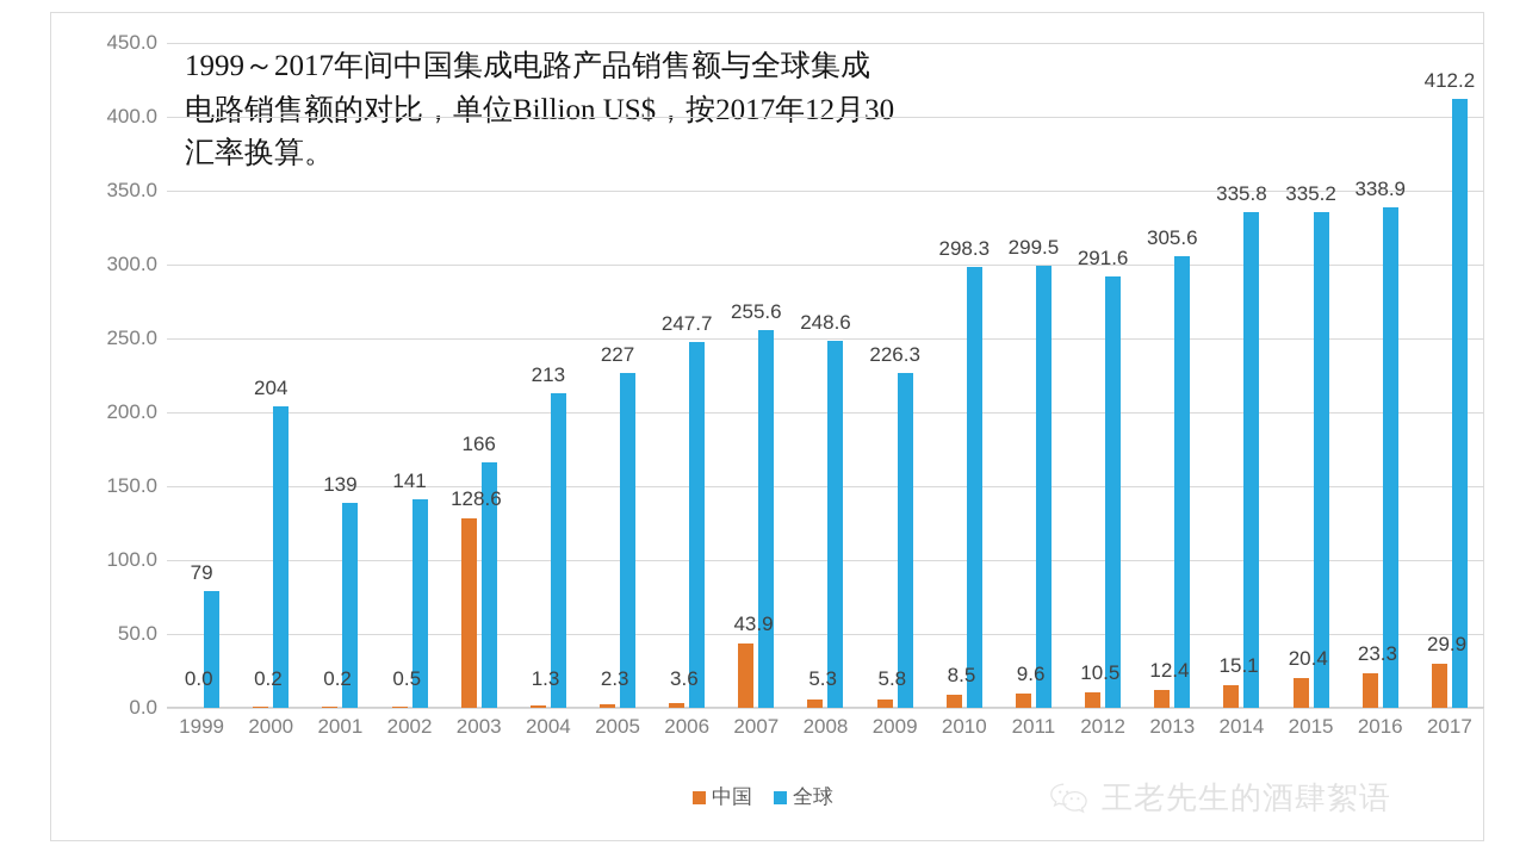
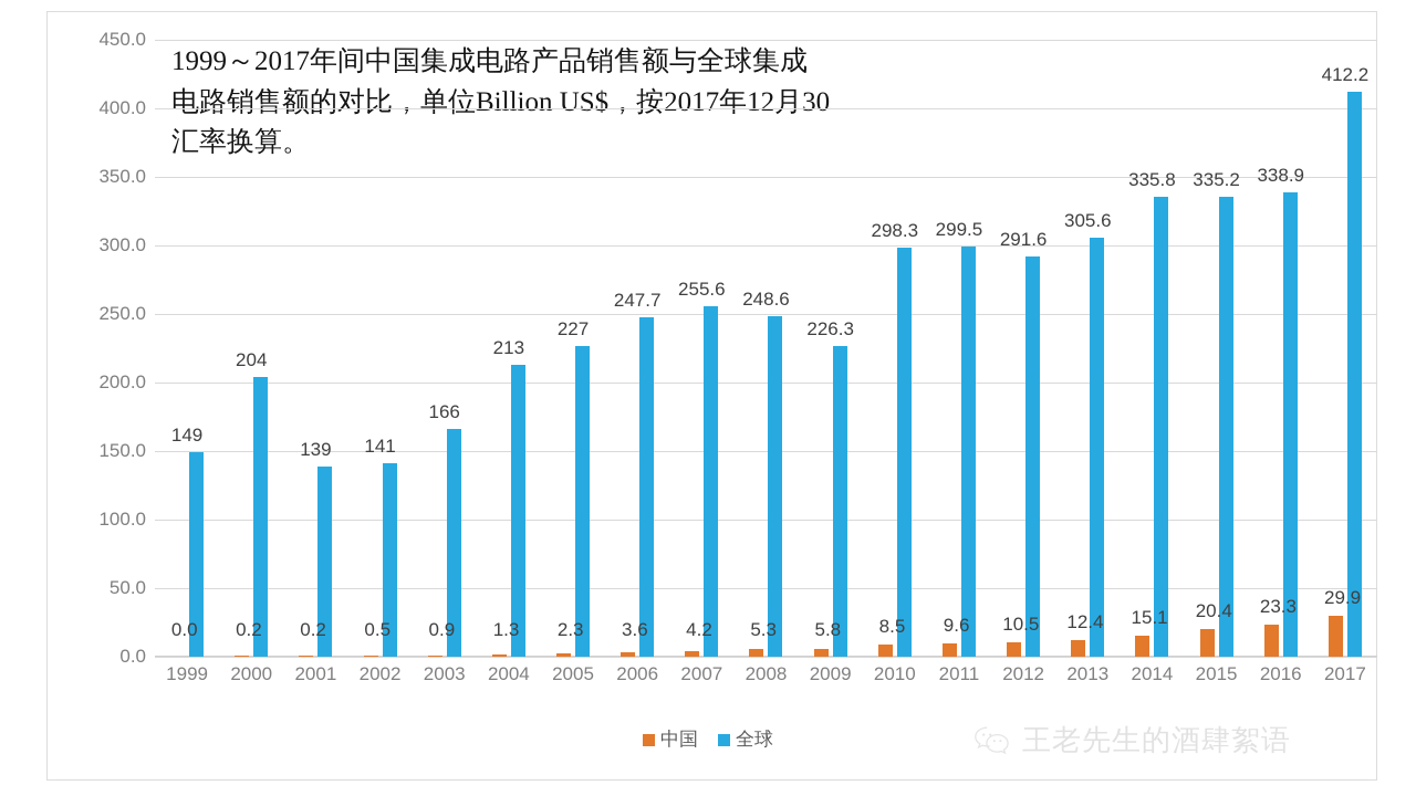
全球/1999: 79 -> 149
中国/2003: 128.6 -> 0.9
中国/2007: 43.9 -> 4.2
